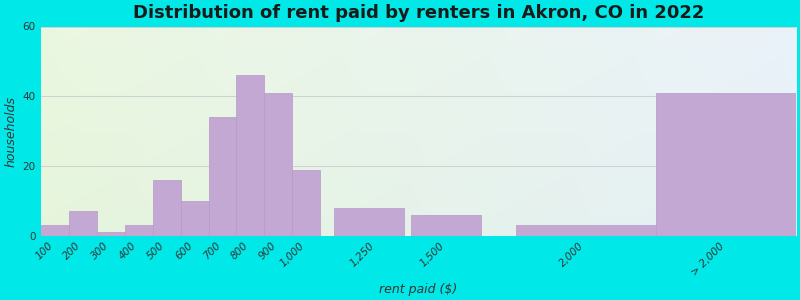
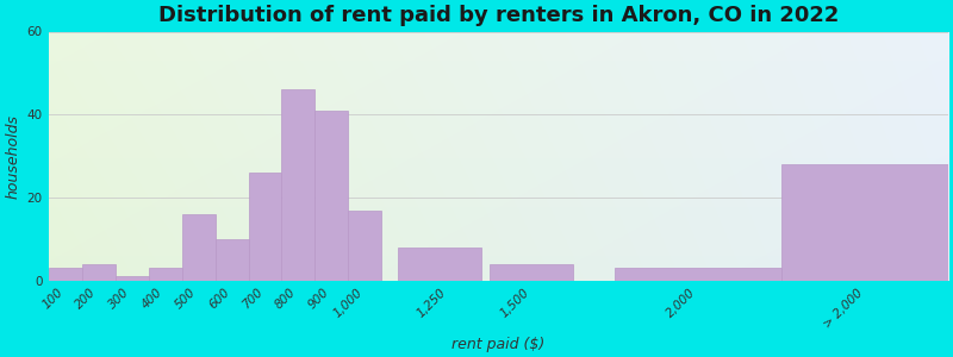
200: 7 -> 4
700: 34 -> 26
1,000: 19 -> 17
1,500: 6 -> 4
> 2,000: 41 -> 28
